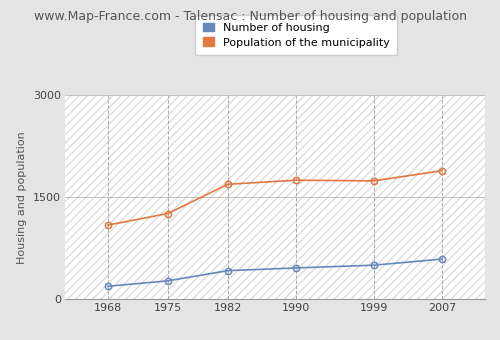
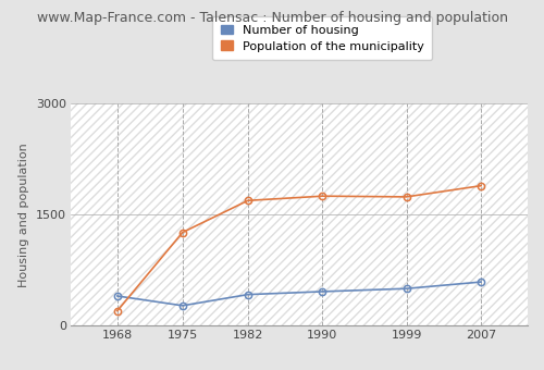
Number of housing/1968: 190 -> 400
Population of the municipality/1968: 1090 -> 200
